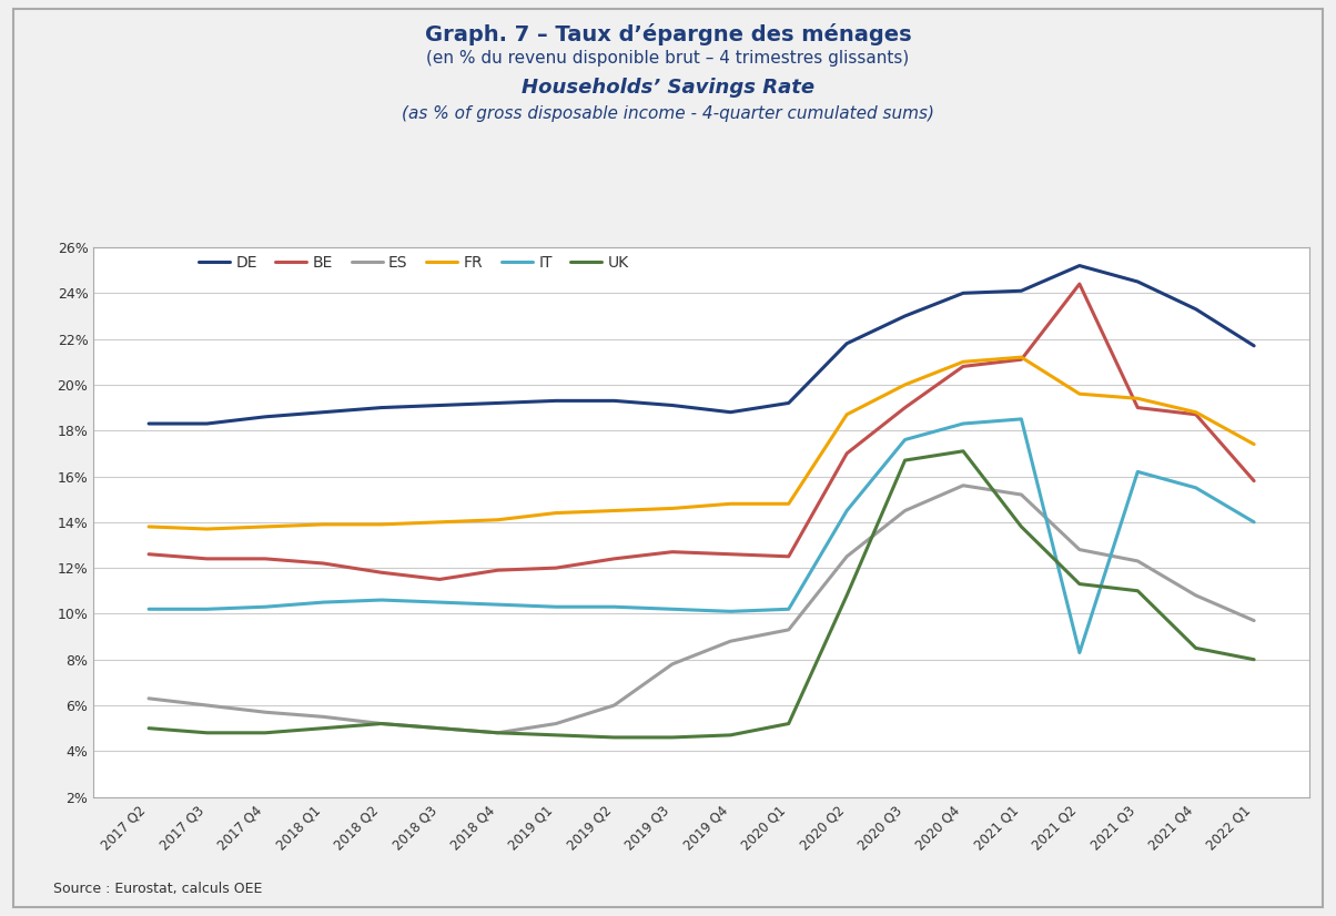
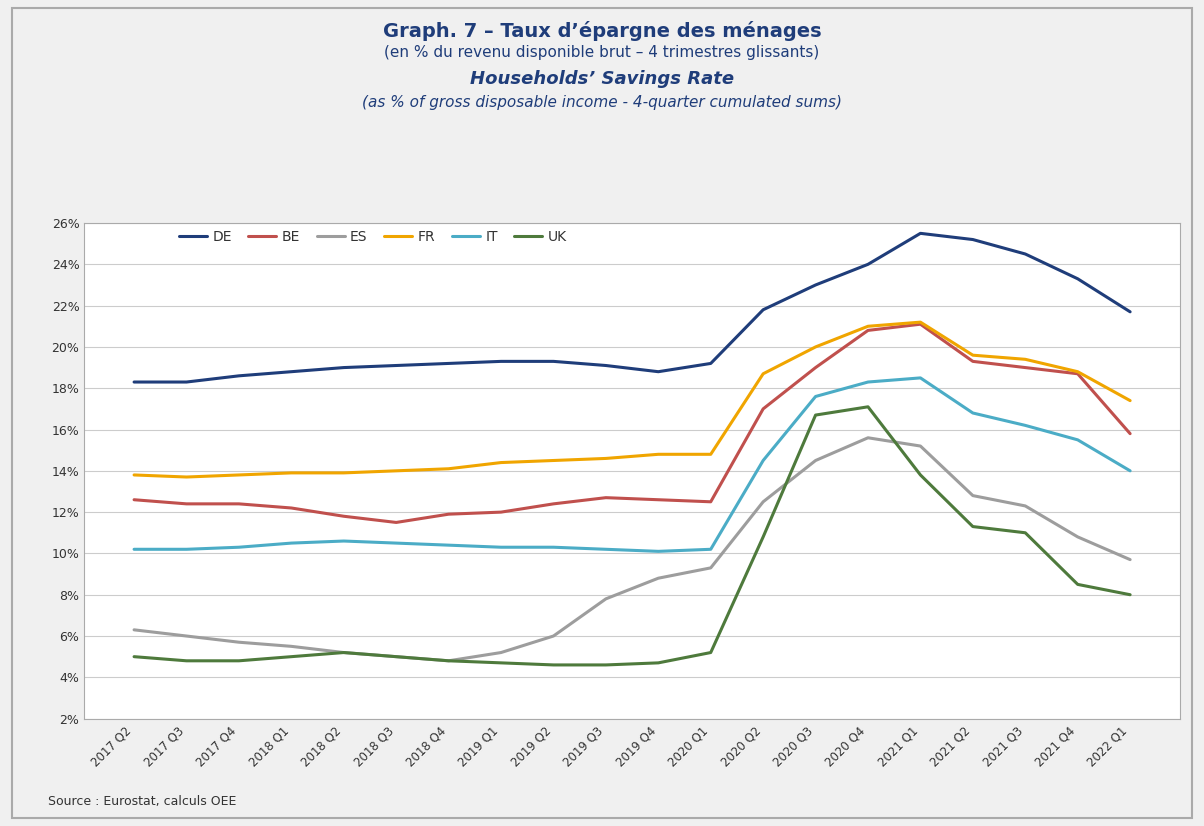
DE/2021 Q1: 24.1% -> 25.5%
BE/2021 Q2: 24.4% -> 19.3%
IT/2021 Q2: 8.3% -> 16.8%
